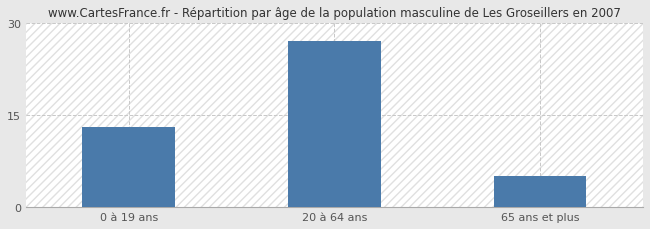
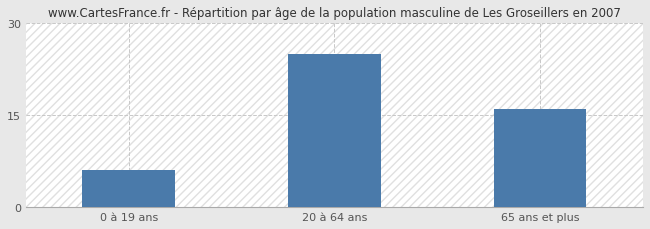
0 à 19 ans: 13 -> 6
20 à 64 ans: 27 -> 25
65 ans et plus: 5 -> 16
